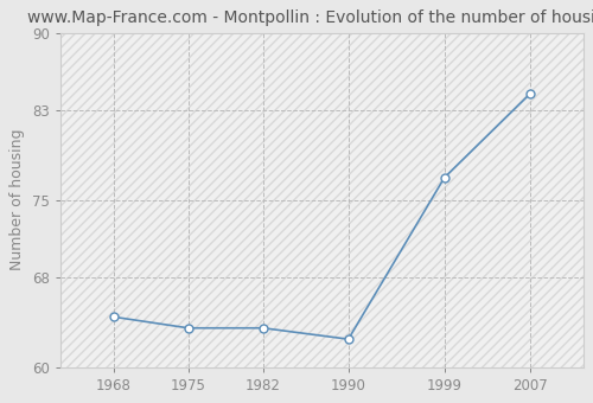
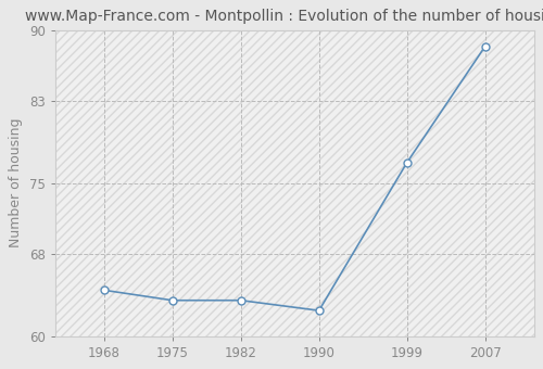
2007: 84.5 -> 88.4
